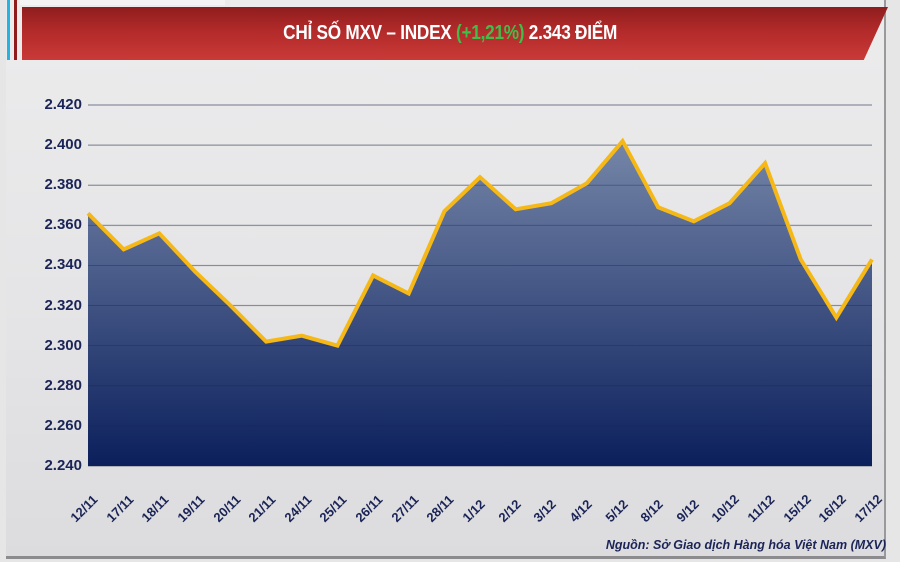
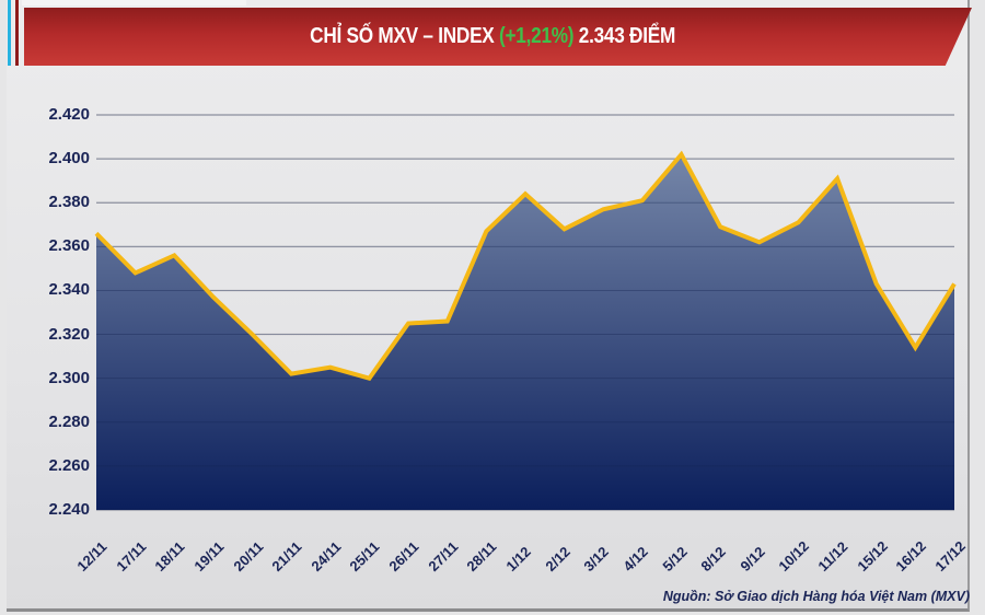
26/11: 2335 -> 2325
3/12: 2371 -> 2377
